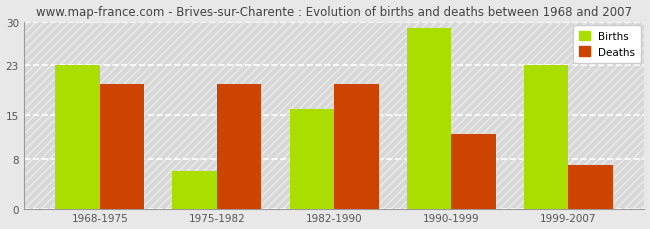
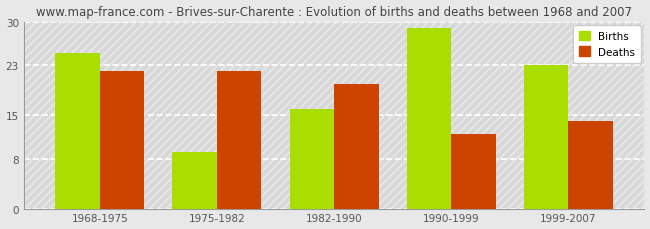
Births/1968-1975: 23 -> 25
Deaths/1968-1975: 20 -> 22
Births/1975-1982: 6 -> 9
Deaths/1975-1982: 20 -> 22
Deaths/1999-2007: 7 -> 14
